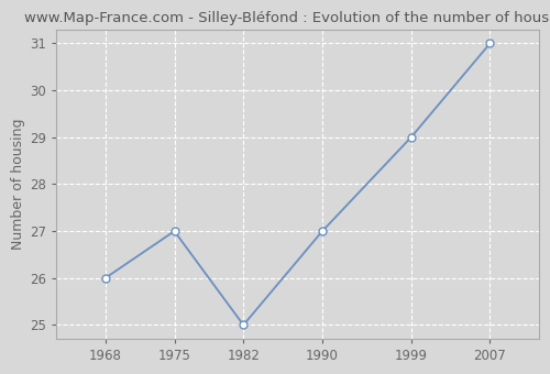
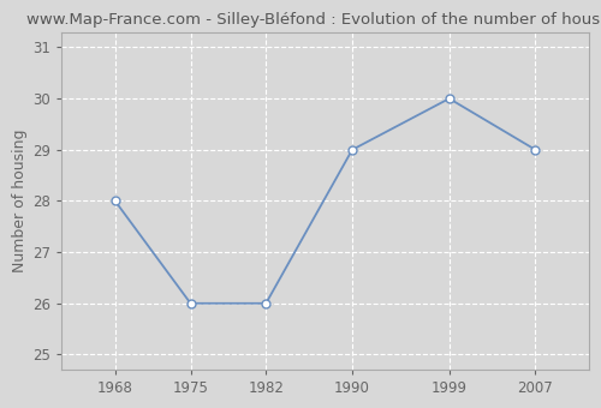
1968: 26 -> 28
1975: 27 -> 26
1982: 25 -> 26
1990: 27 -> 29
1999: 29 -> 30
2007: 31 -> 29
